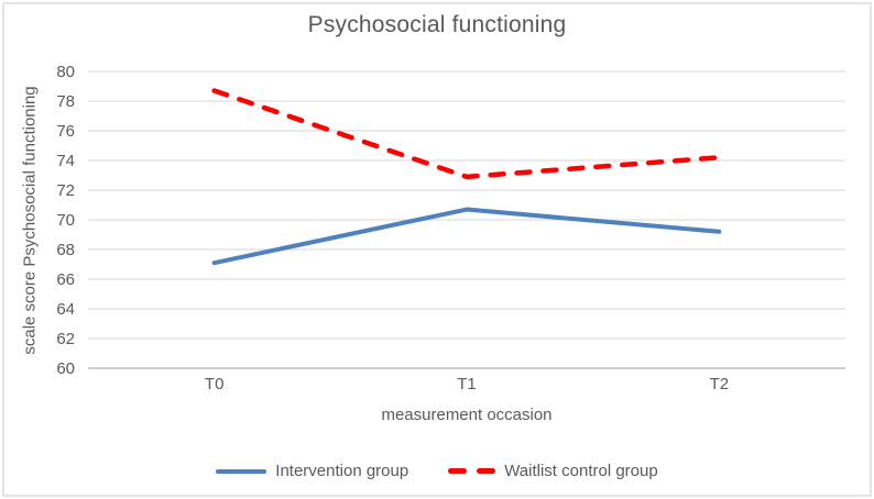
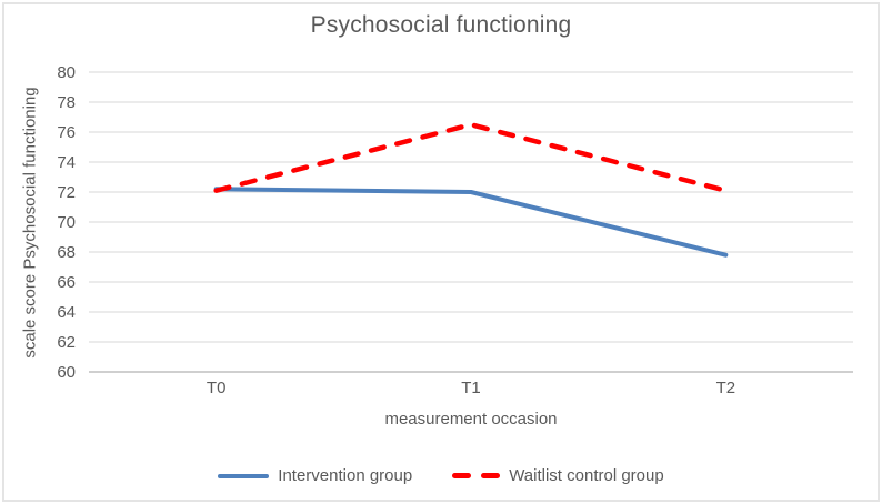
Intervention group/T0: 67.1 -> 72.2
Waitlist control group/T0: 78.7 -> 72.1
Intervention group/T1: 70.7 -> 72.0
Waitlist control group/T1: 72.9 -> 76.5
Intervention group/T2: 69.2 -> 67.8
Waitlist control group/T2: 74.2 -> 72.1
